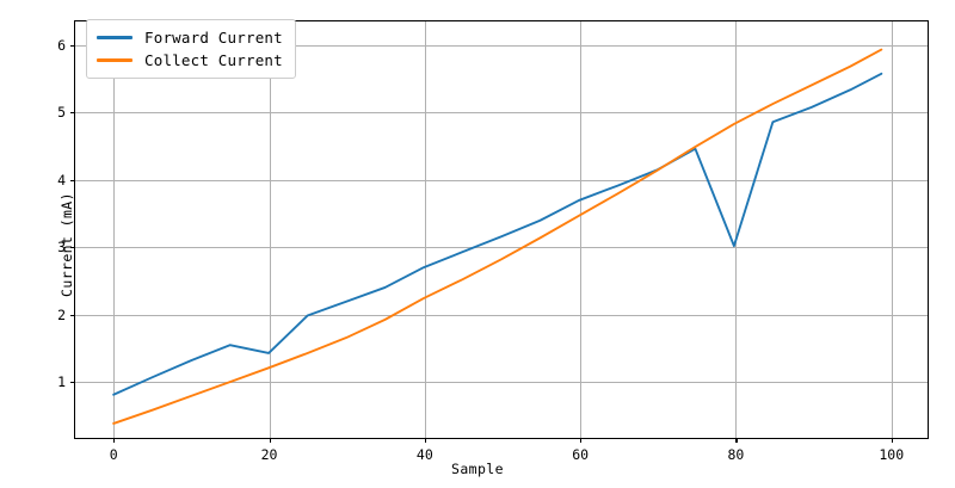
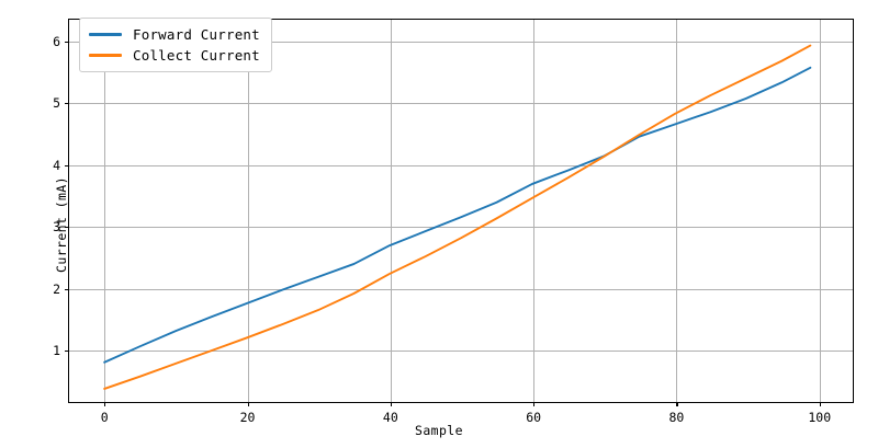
Forward Current/20: 1.4 -> 1.7
Forward Current/80: 3.0 -> 4.7
